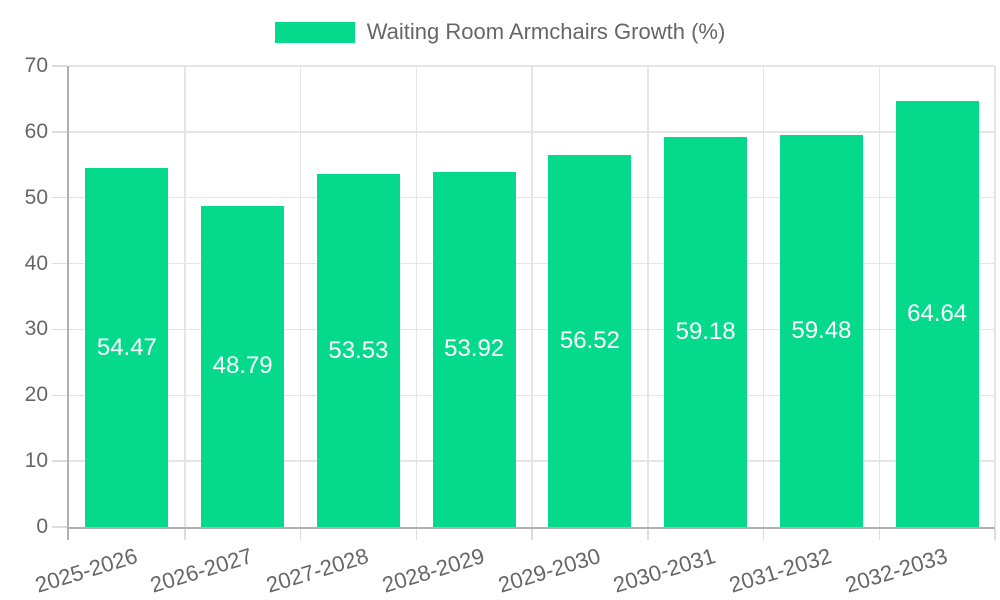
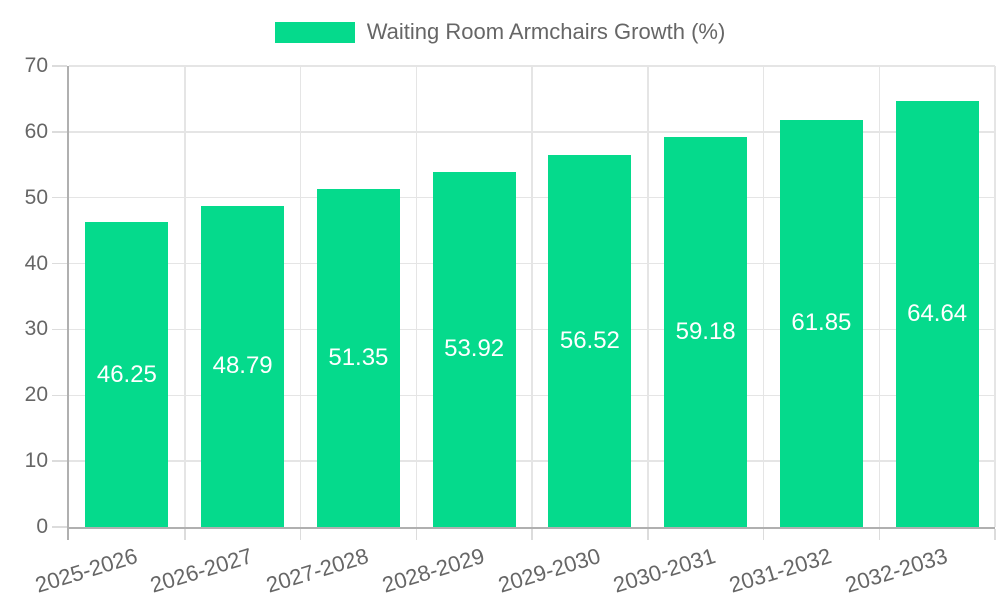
2025-2026: 54.47 -> 46.25
2027-2028: 53.53 -> 51.35
2031-2032: 59.48 -> 61.85
